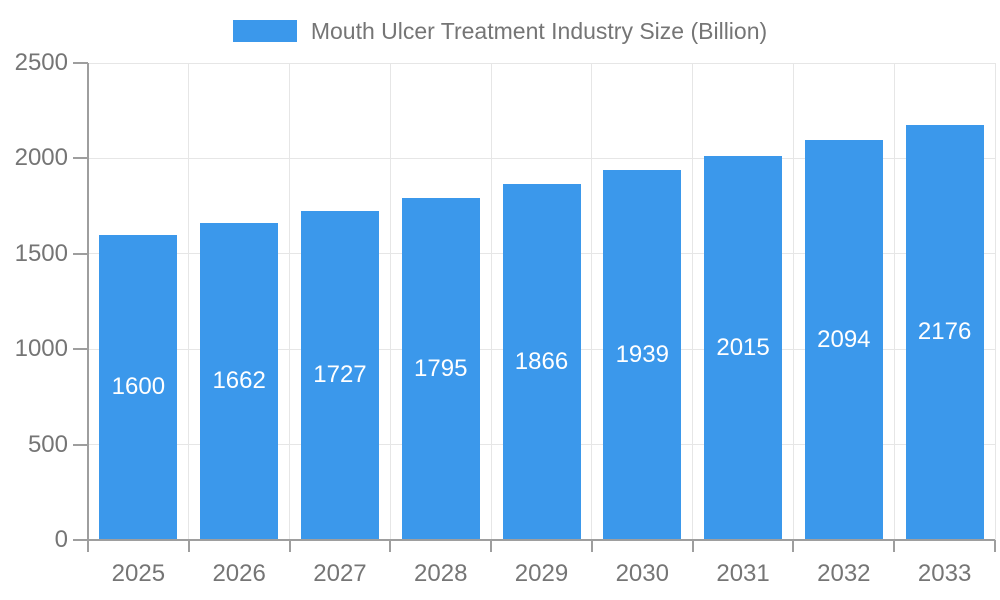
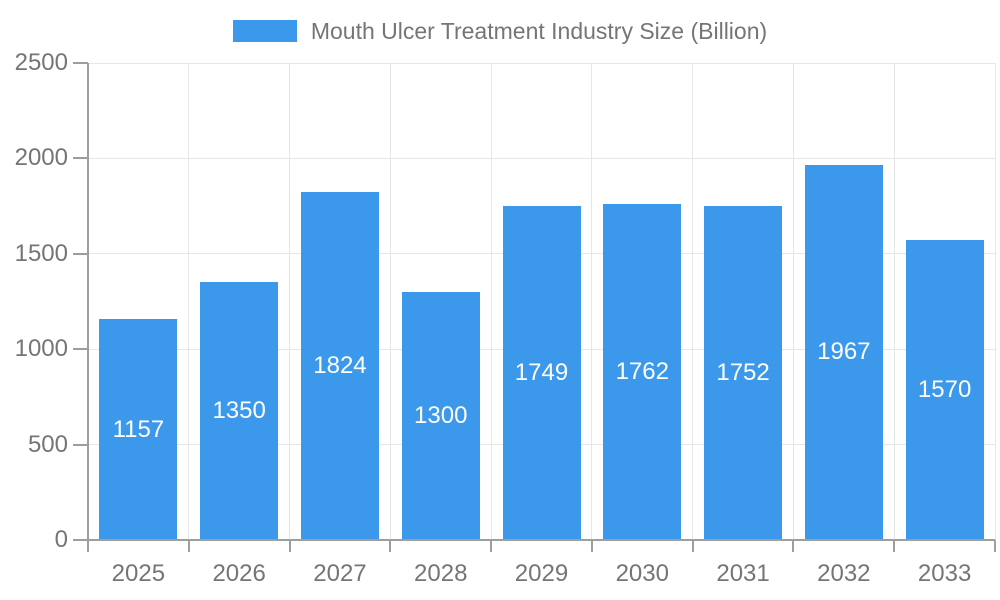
2025: 1600 -> 1157
2026: 1662 -> 1350
2027: 1727 -> 1824
2028: 1795 -> 1300
2029: 1866 -> 1749
2030: 1939 -> 1762
2031: 2015 -> 1752
2032: 2094 -> 1967
2033: 2176 -> 1570
